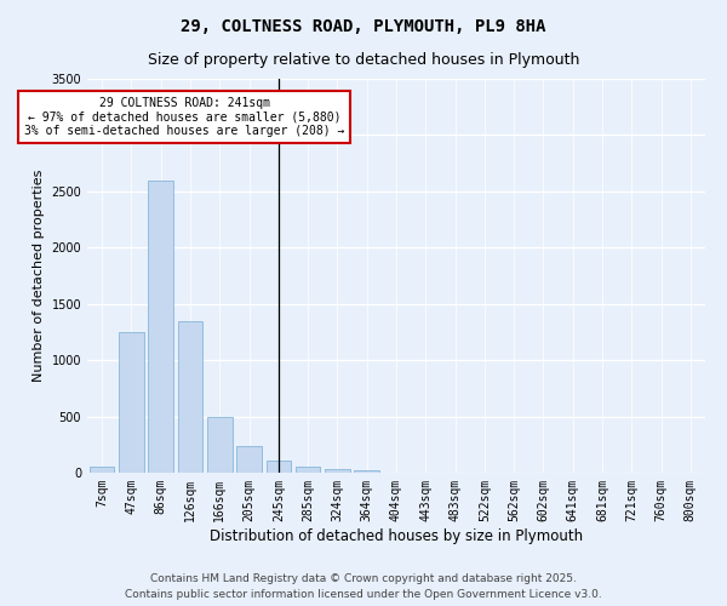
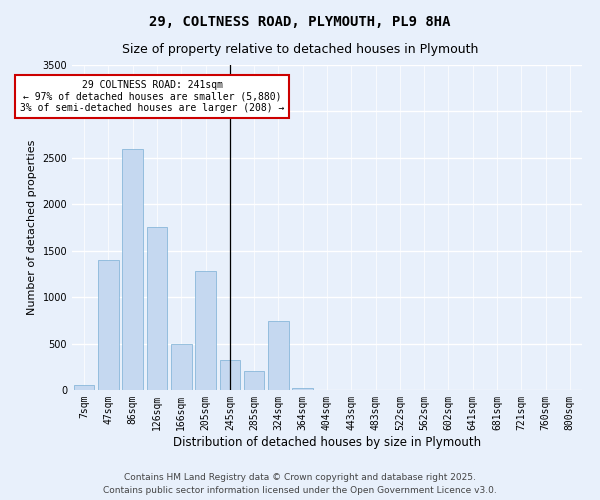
47sqm: 1250 -> 1400
126sqm: 1350 -> 1760
205sqm: 240 -> 1280
245sqm: 110 -> 320
285sqm: 50 -> 200
324sqm: 30 -> 740
